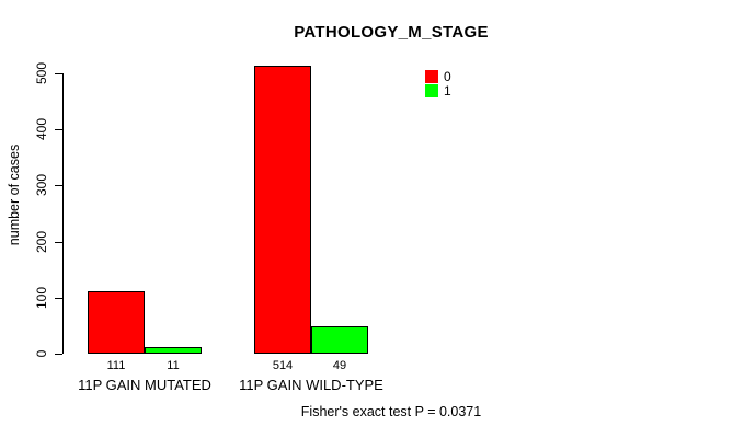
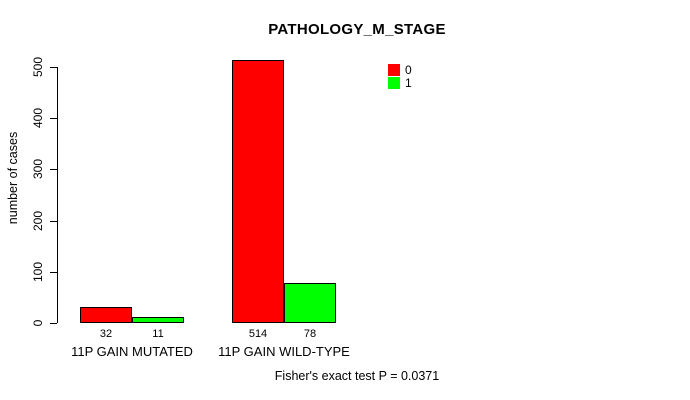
0/11P GAIN MUTATED: 111 -> 32
1/11P GAIN WILD-TYPE: 49 -> 78
